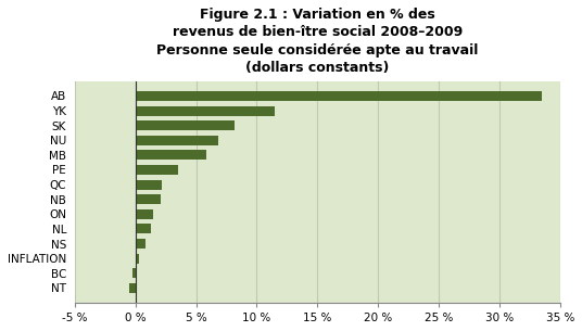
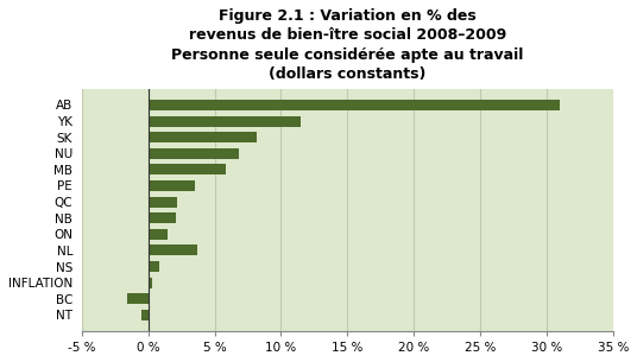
AB: 33.5 % -> 31.0 %
NL: 1.3 % -> 3.7 %
BC: -0.2 % -> -1.6 %
